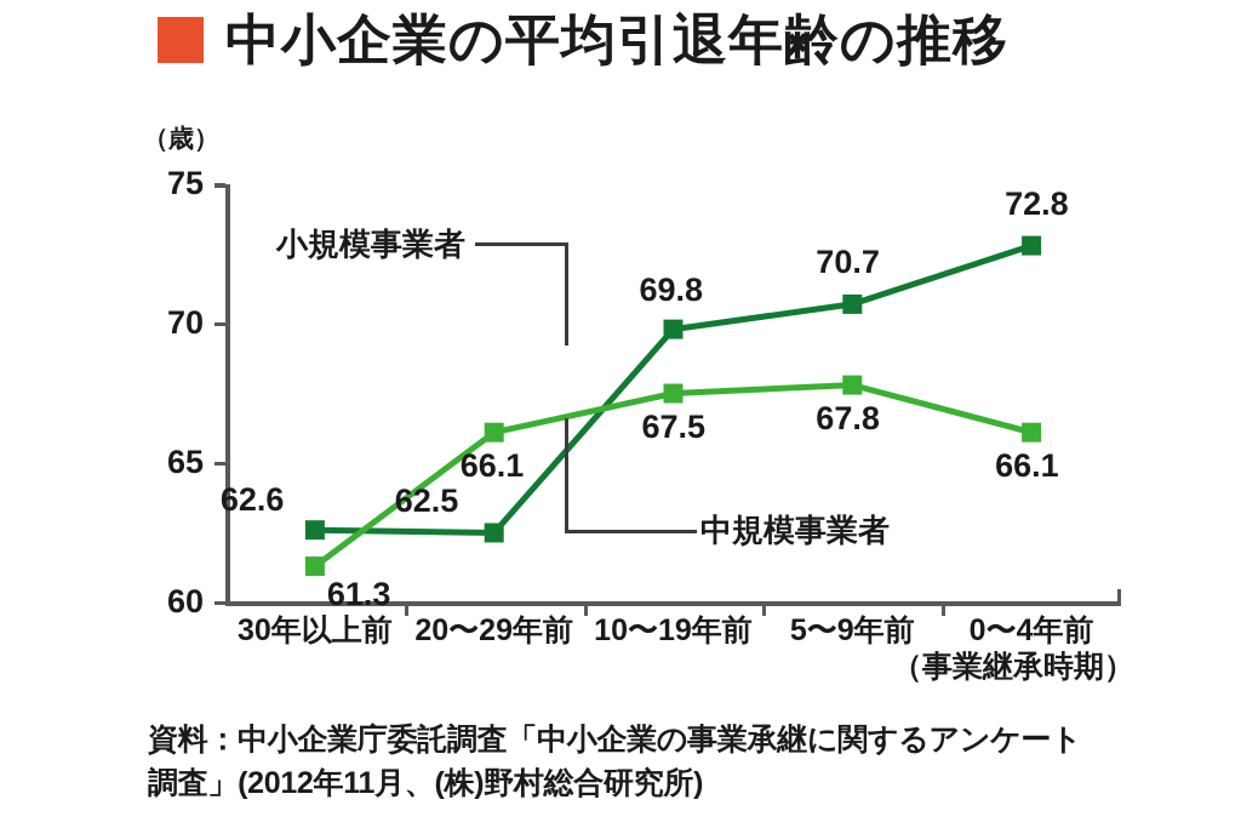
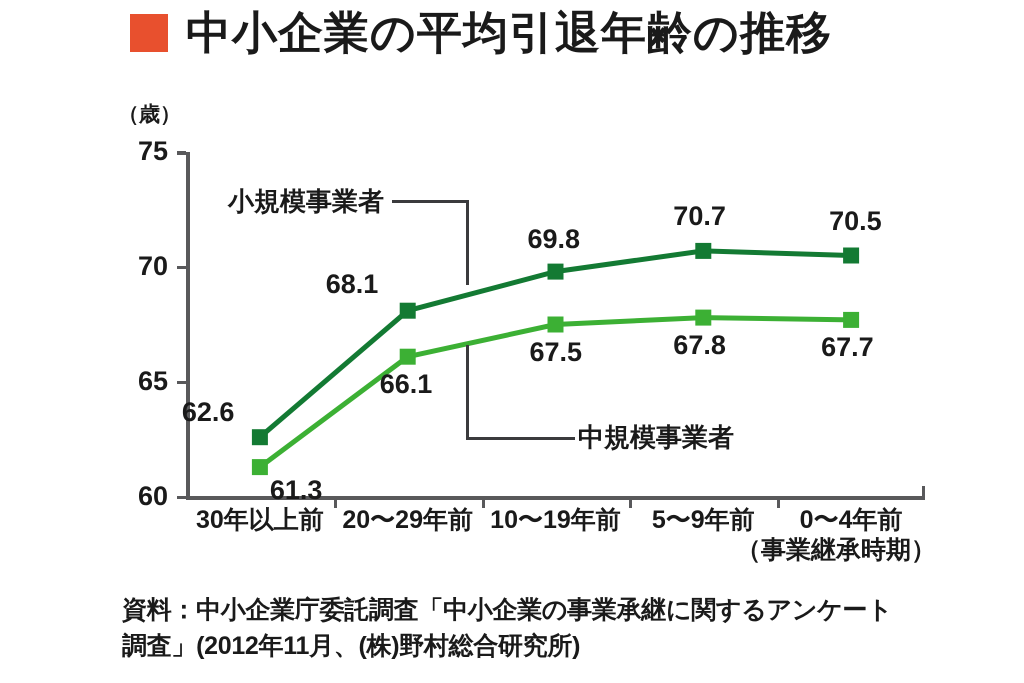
中規模事業者/20〜29年前: 62.5 -> 68.1
中規模事業者/0〜4年前: 72.8 -> 70.5
小規模事業者/0〜4年前: 66.1 -> 67.7
